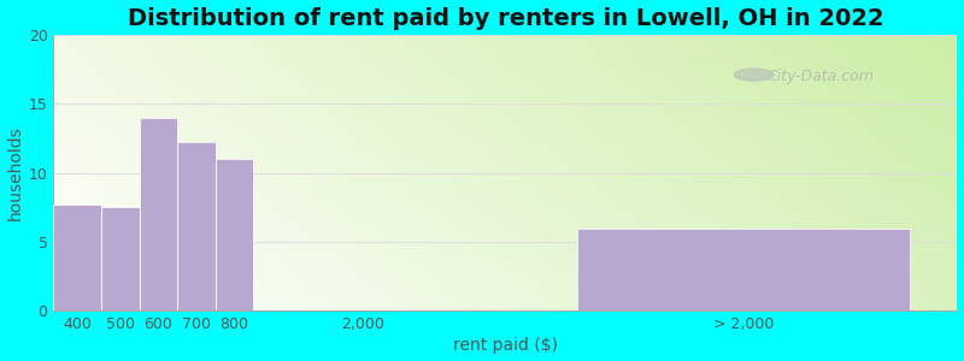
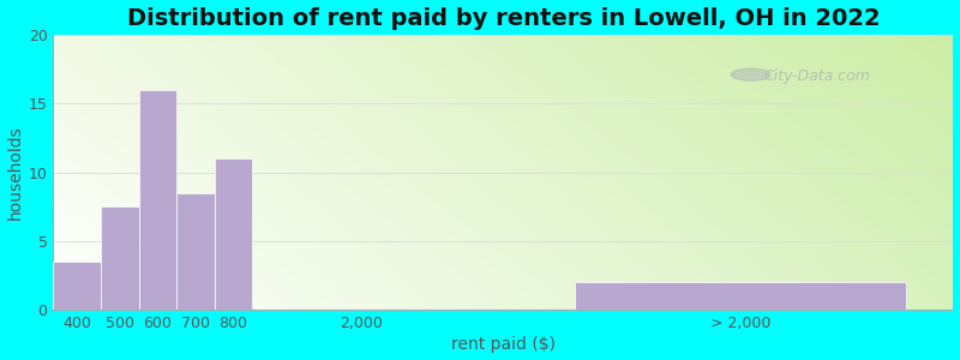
400: 7.7 -> 3.5
600: 14.0 -> 16.0
700: 12.2 -> 8.5
> 2,000: 6.0 -> 2.0
